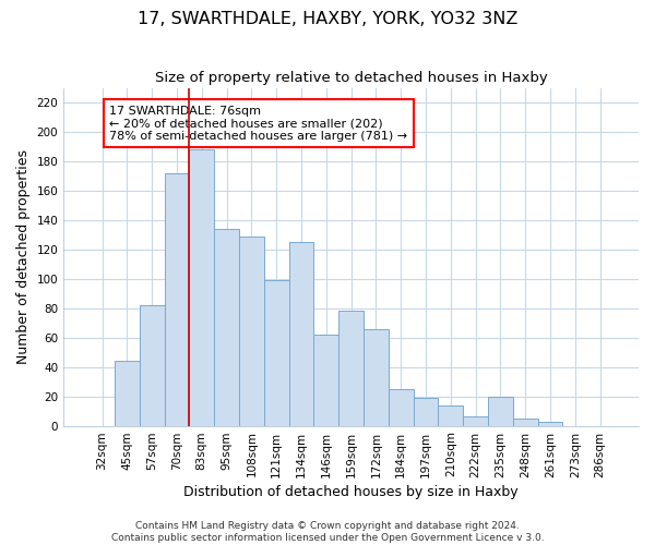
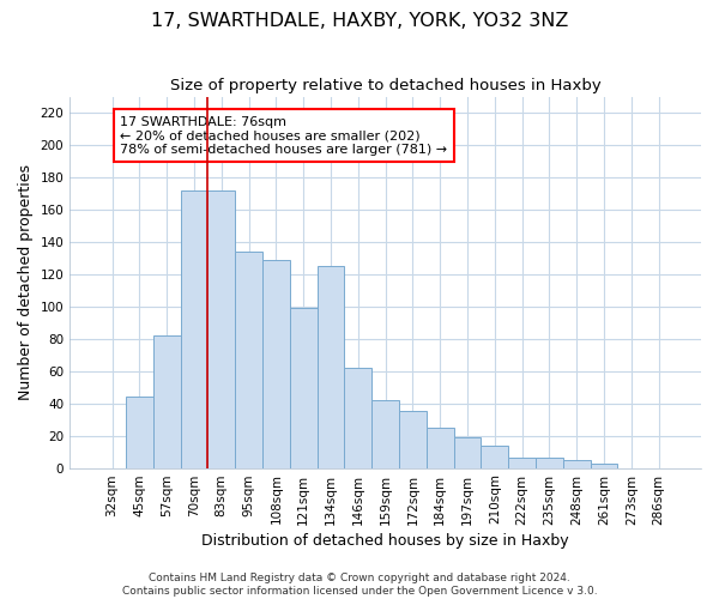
83sqm: 188 -> 172
159sqm: 78 -> 42
172sqm: 66 -> 35
235sqm: 20 -> 6
